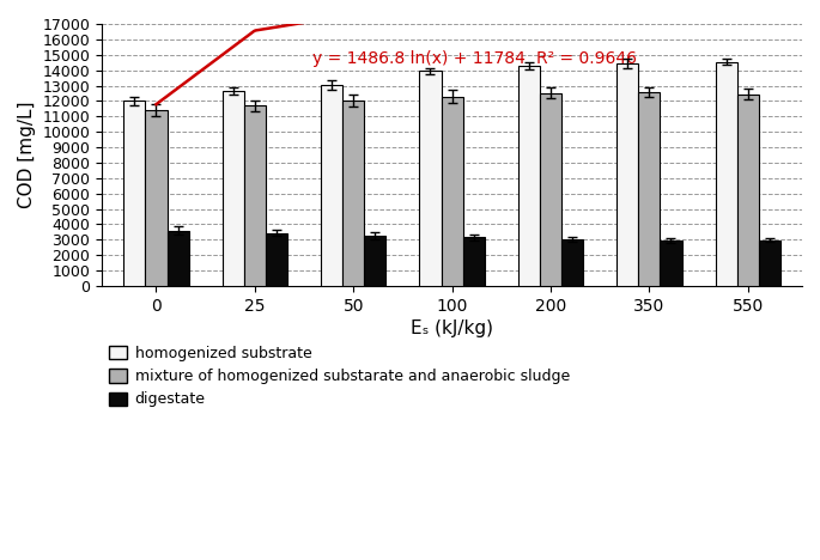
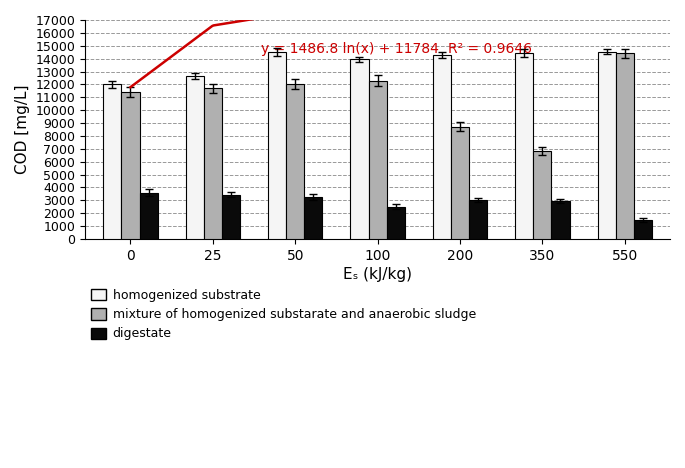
homogenized substrate/50: 13000 -> 14500
digestate/100: 3200 -> 2500
mixture of homogenized substarate and anaerobic sludge/200: 12500 -> 8700
mixture of homogenized substarate and anaerobic sludge/350: 12600 -> 6800
mixture of homogenized substarate and anaerobic sludge/550: 12400 -> 14400
digestate/550: 3000 -> 1500
